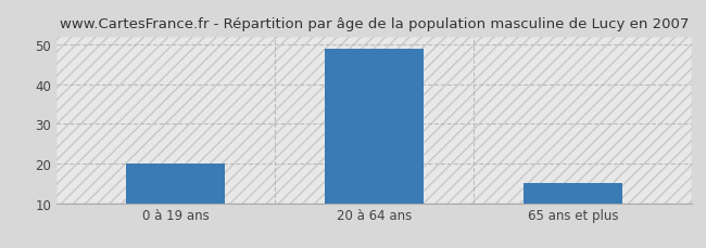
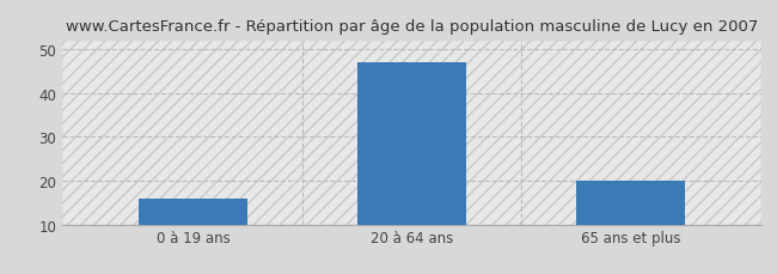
0 à 19 ans: 20 -> 16
20 à 64 ans: 49 -> 47
65 ans et plus: 15 -> 20
